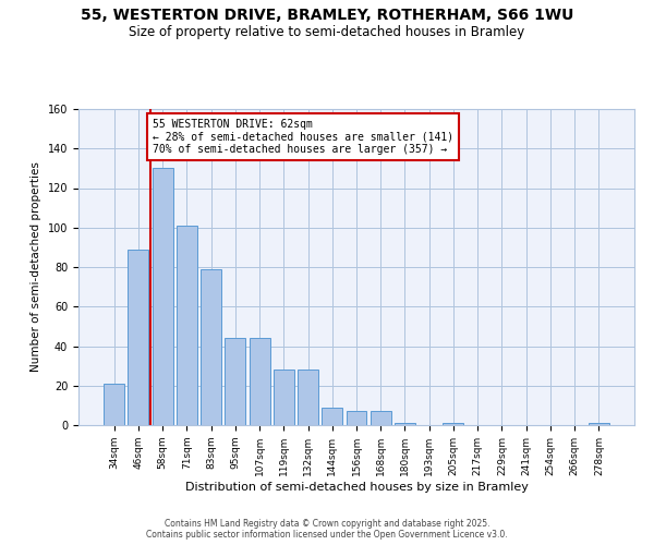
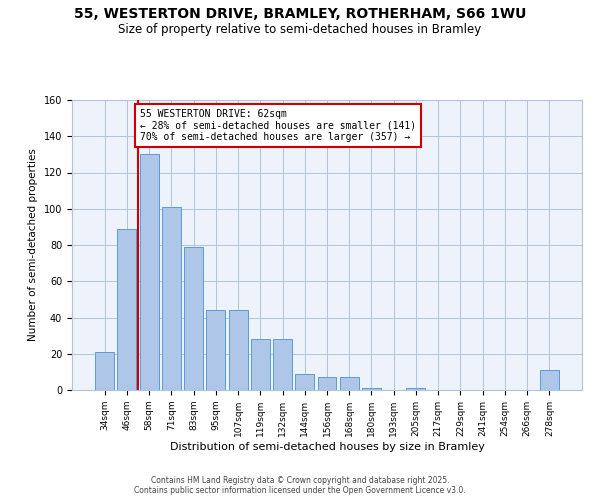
278sqm: 1 -> 11
